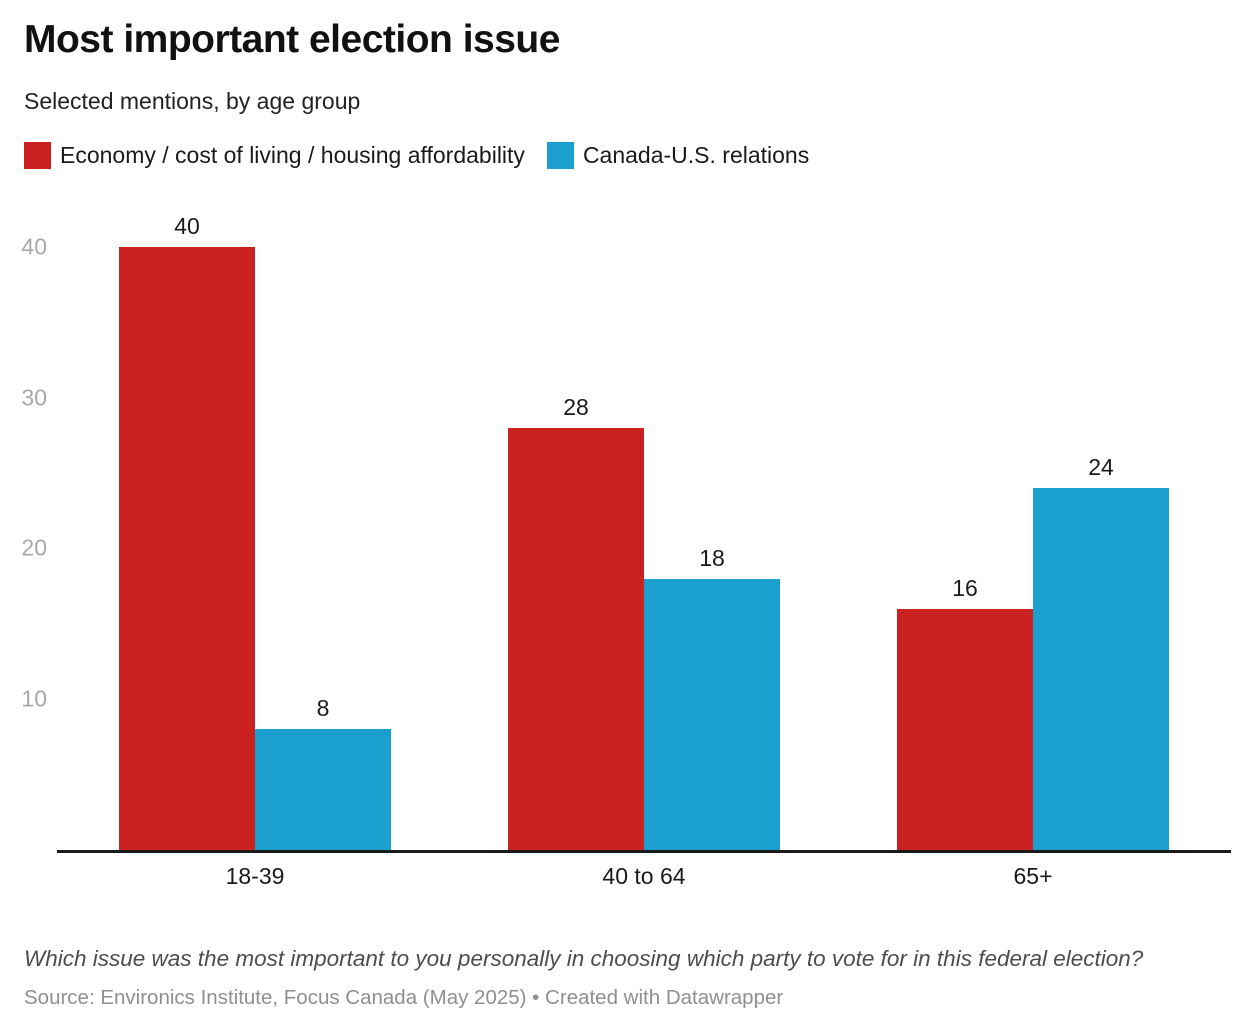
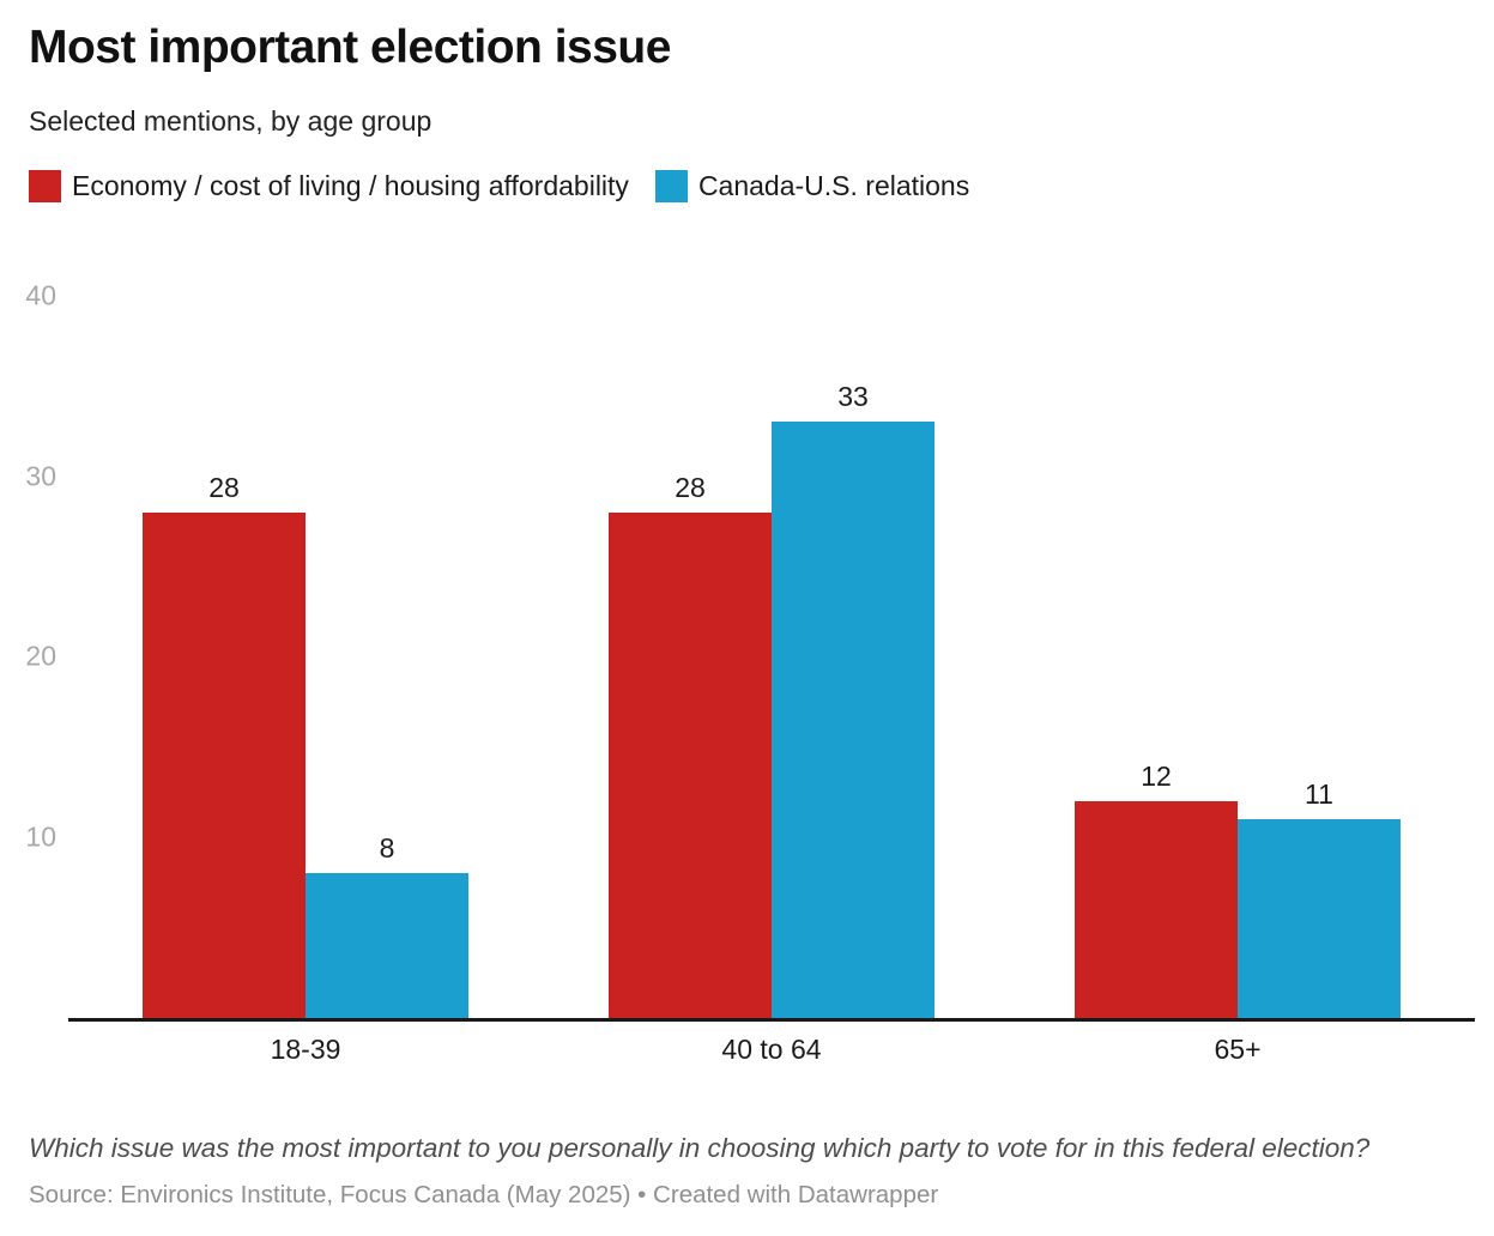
Economy / cost of living / housing affordability/18-39: 40 -> 28
Canada-U.S. relations/40 to 64: 18 -> 33
Economy / cost of living / housing affordability/65+: 16 -> 12
Canada-U.S. relations/65+: 24 -> 11
